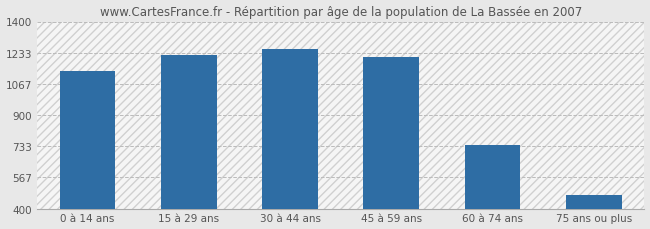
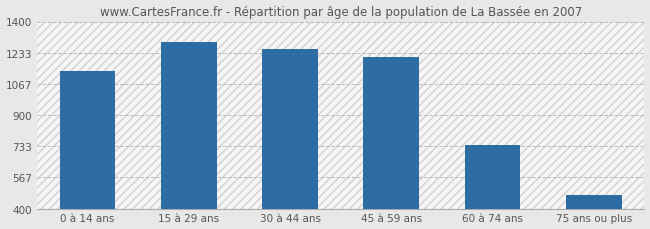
15 à 29 ans: 1220 -> 1290
